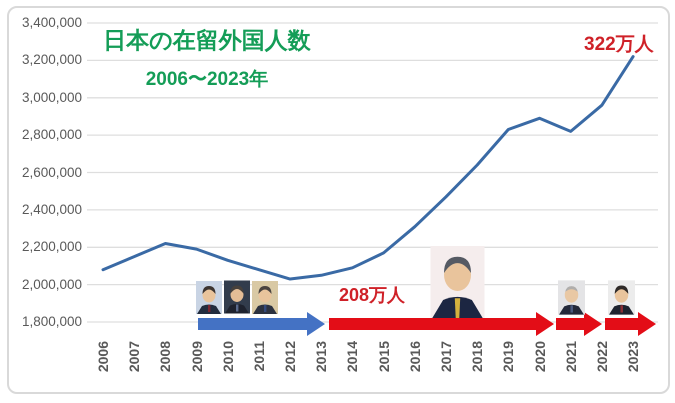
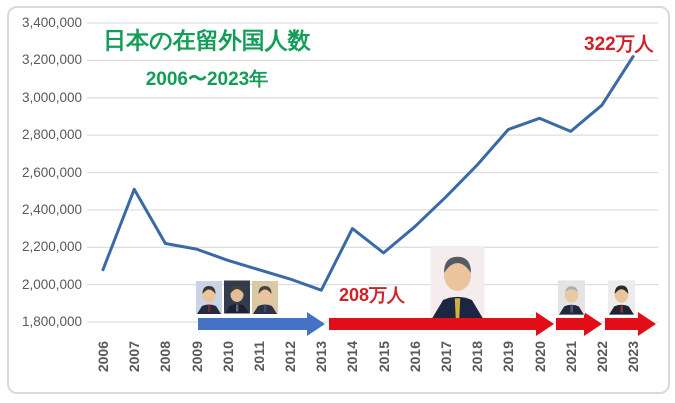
2007: 2150000 -> 2510000
2013: 2050000 -> 1970000
2014: 2090000 -> 2300000
